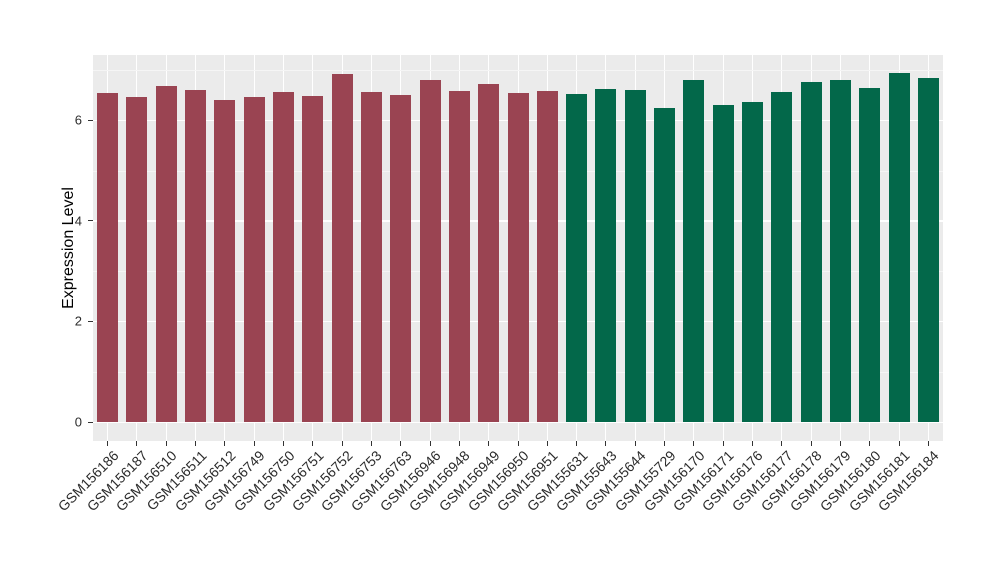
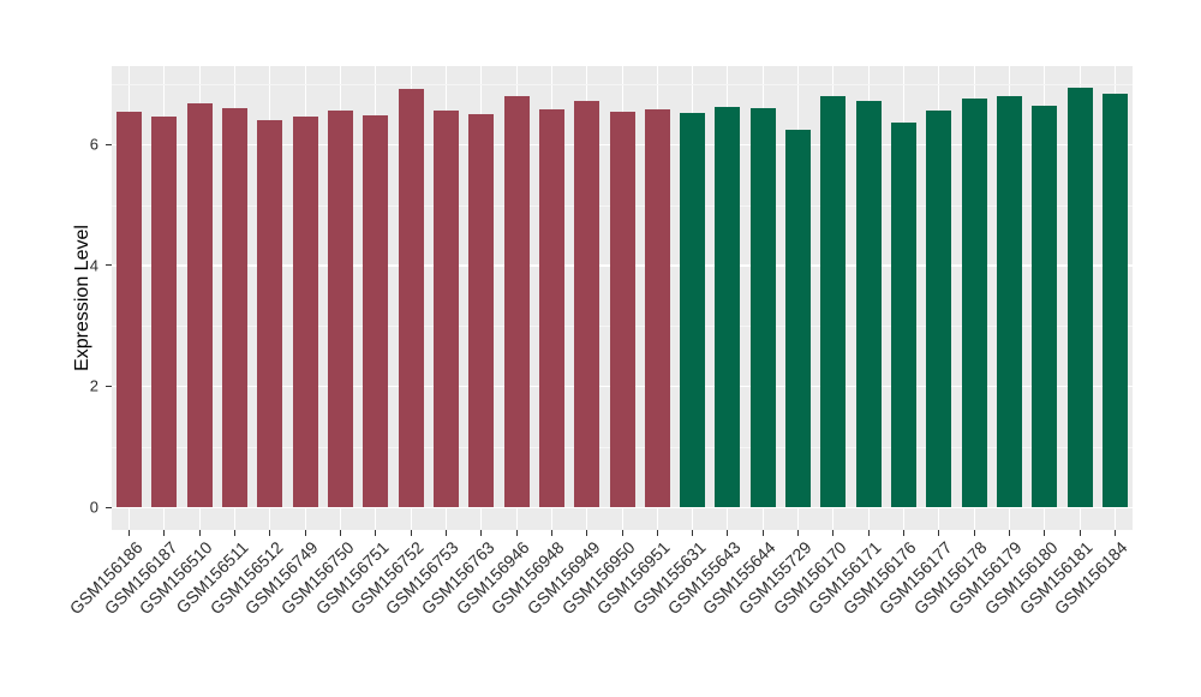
GSM156171: 6.3 -> 6.7
